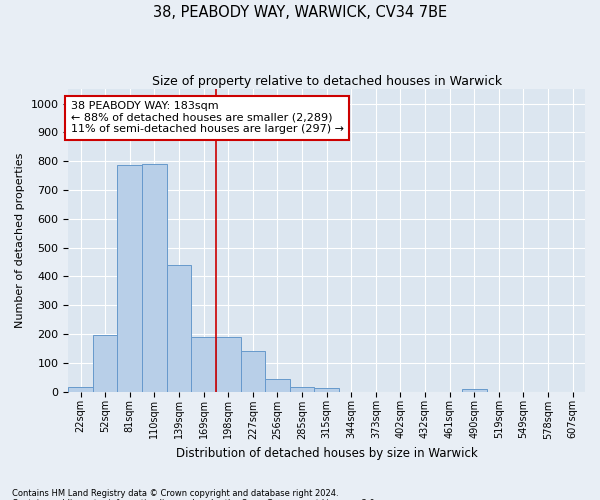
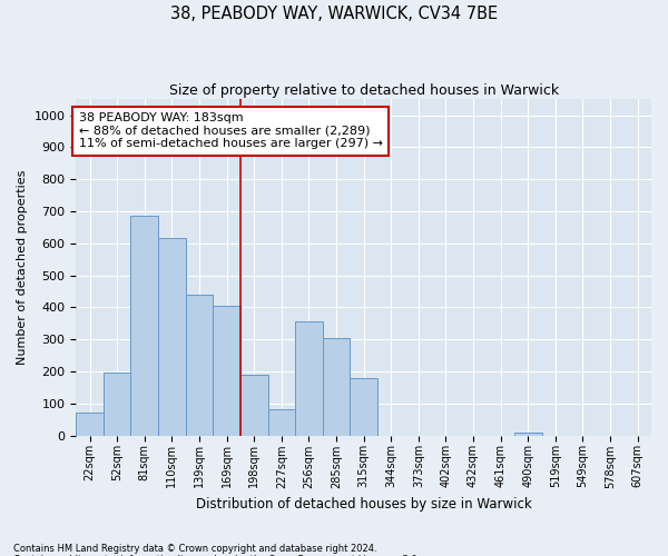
22sqm: 15 -> 70
81sqm: 785 -> 685
110sqm: 790 -> 615
169sqm: 190 -> 405
227sqm: 140 -> 80
256sqm: 45 -> 355
285sqm: 15 -> 305
315sqm: 12 -> 180
